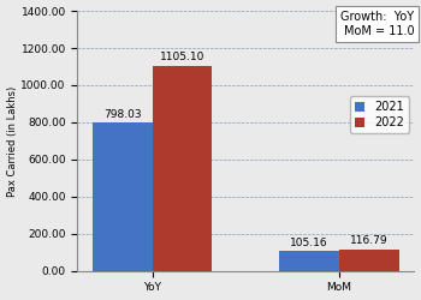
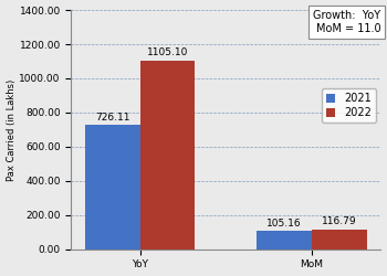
2021/YoY: 798.03 -> 726.11
